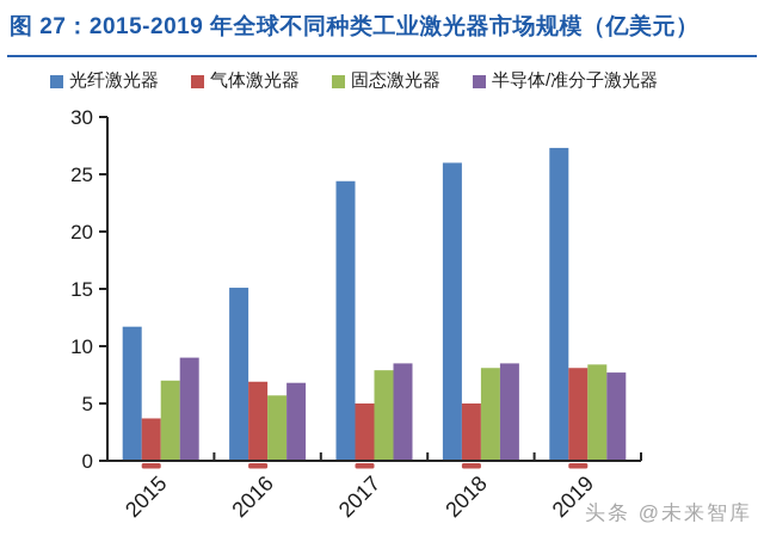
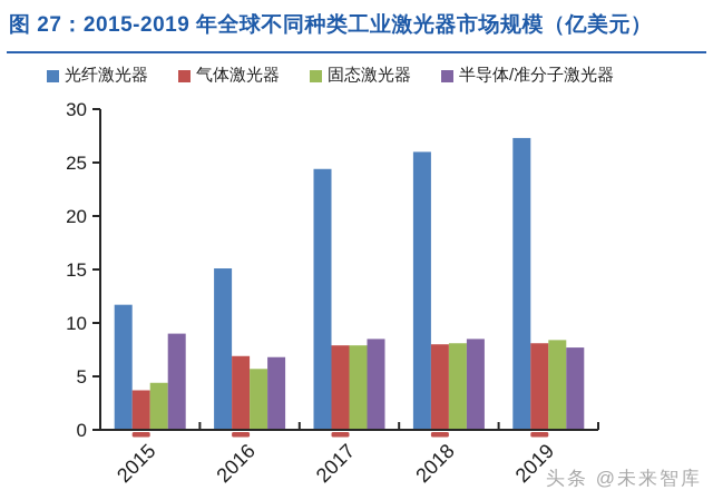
固态激光器/2015: 7 -> 4
气体激光器/2017: 5 -> 8
气体激光器/2018: 5 -> 8
